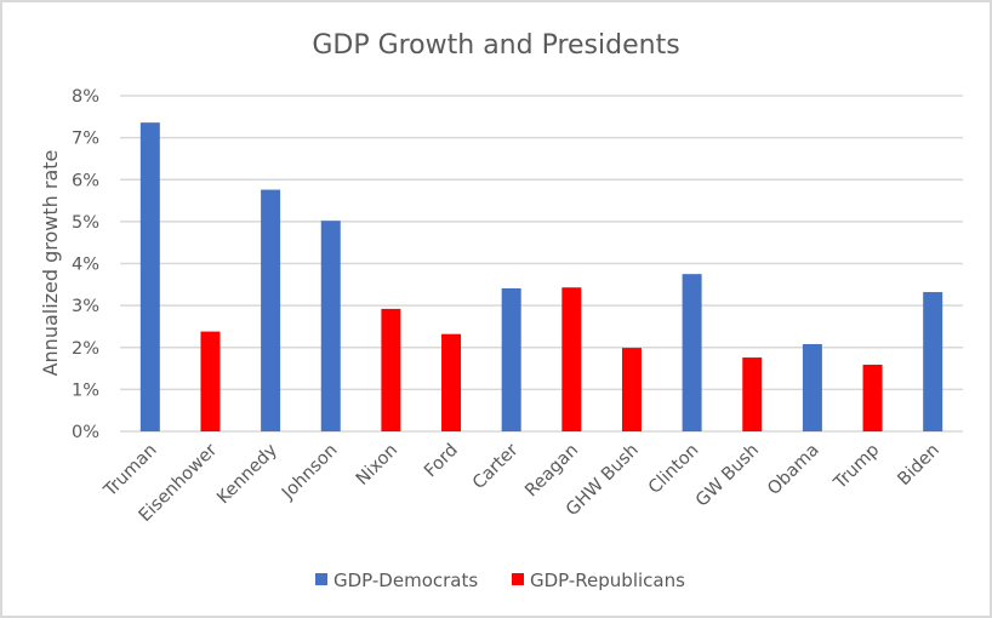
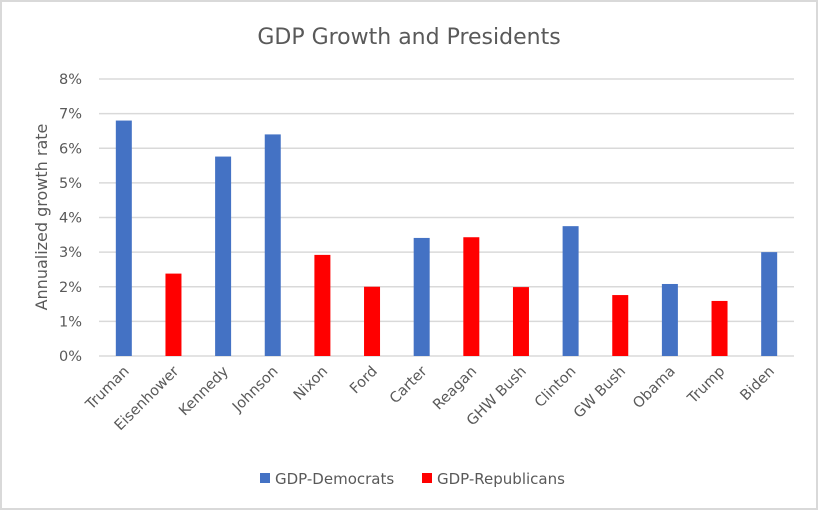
GDP-Democrats/Truman: 7.4% -> 6.8%
GDP-Democrats/Johnson: 5.0% -> 6.4%
GDP-Republicans/Ford: 2.3% -> 2.0%
GDP-Democrats/Biden: 3.3% -> 3.0%
